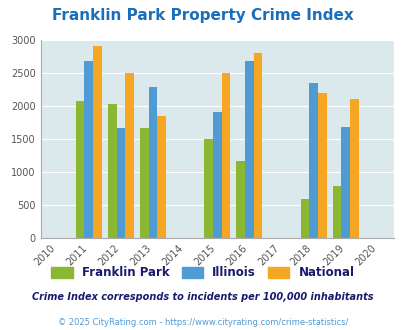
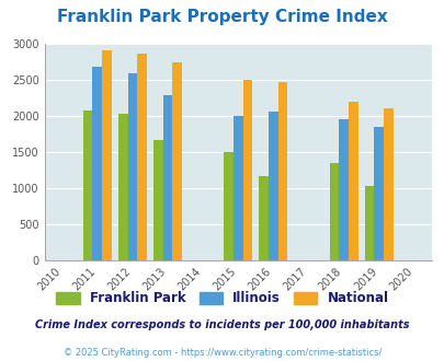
Illinois/2012: 1660 -> 2580
National/2012: 2500 -> 2860
National/2013: 1840 -> 2740
Illinois/2015: 1900 -> 2000
Illinois/2016: 2680 -> 2060
National/2016: 2800 -> 2460
Franklin Park/2018: 580 -> 1350
Illinois/2018: 2340 -> 1940
Franklin Park/2019: 780 -> 1020
Illinois/2019: 1680 -> 1850
